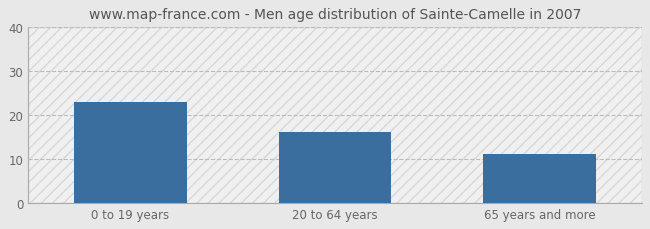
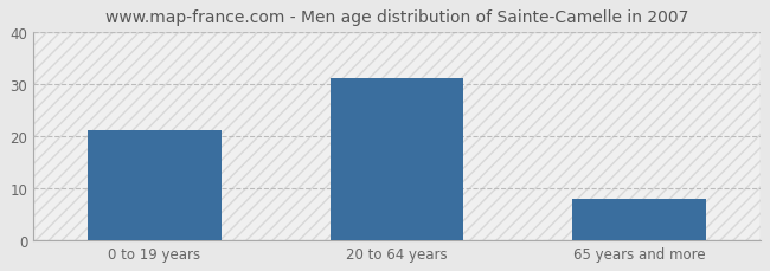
0 to 19 years: 23 -> 21
20 to 64 years: 16 -> 31
65 years and more: 11 -> 8
